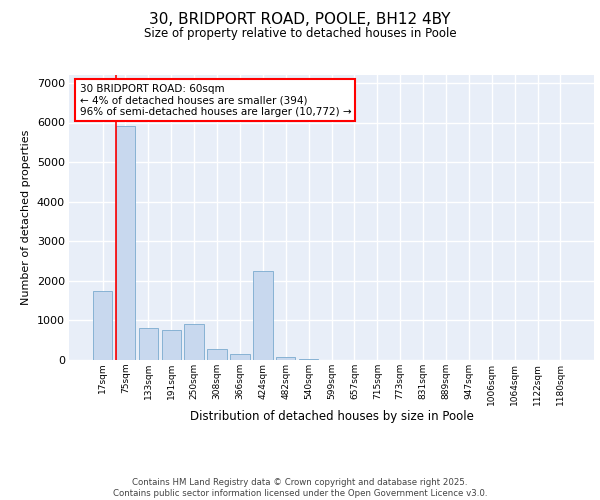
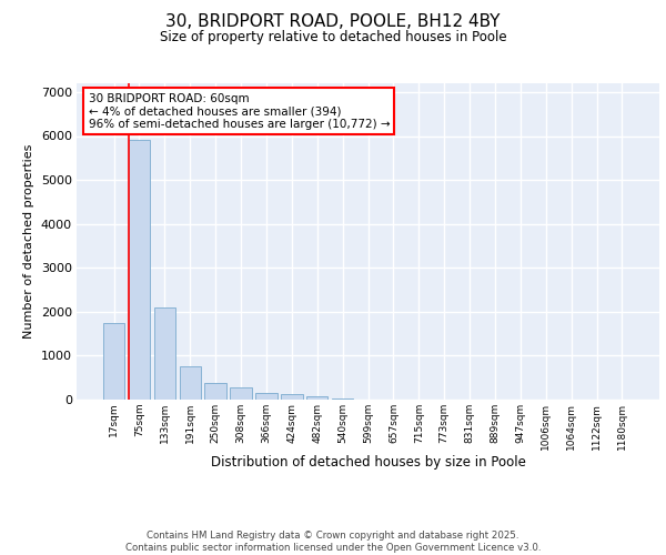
133sqm: 800 -> 2100
250sqm: 900 -> 370
424sqm: 2250 -> 120
